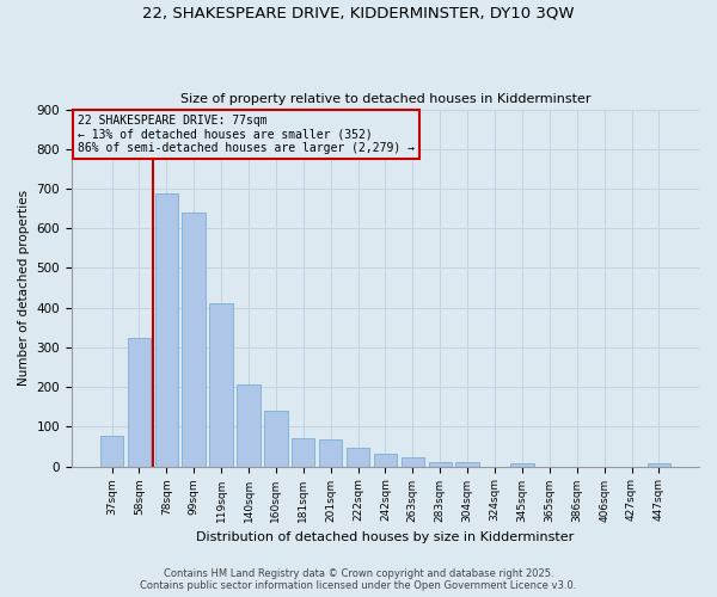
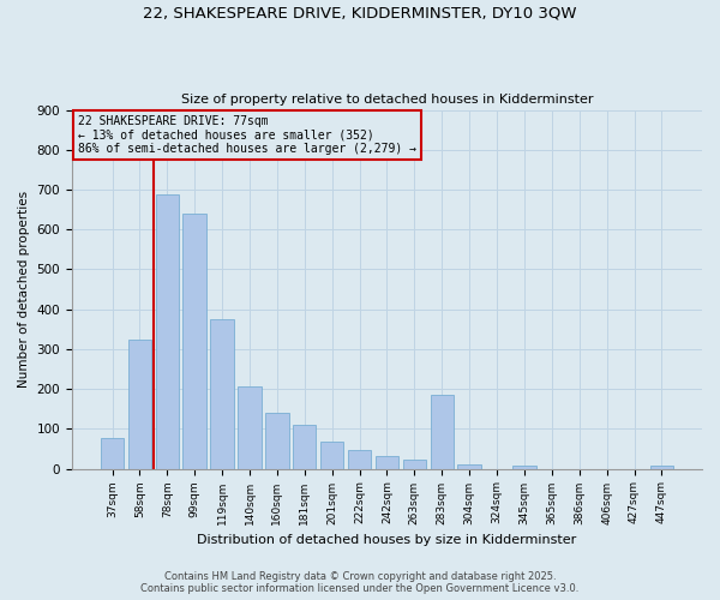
119sqm: 410 -> 375
181sqm: 70 -> 110
283sqm: 12 -> 185
